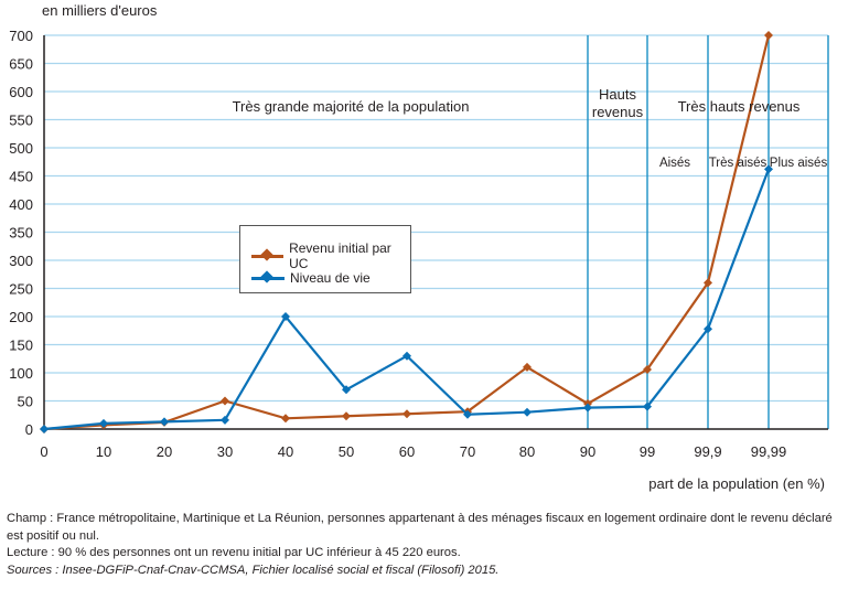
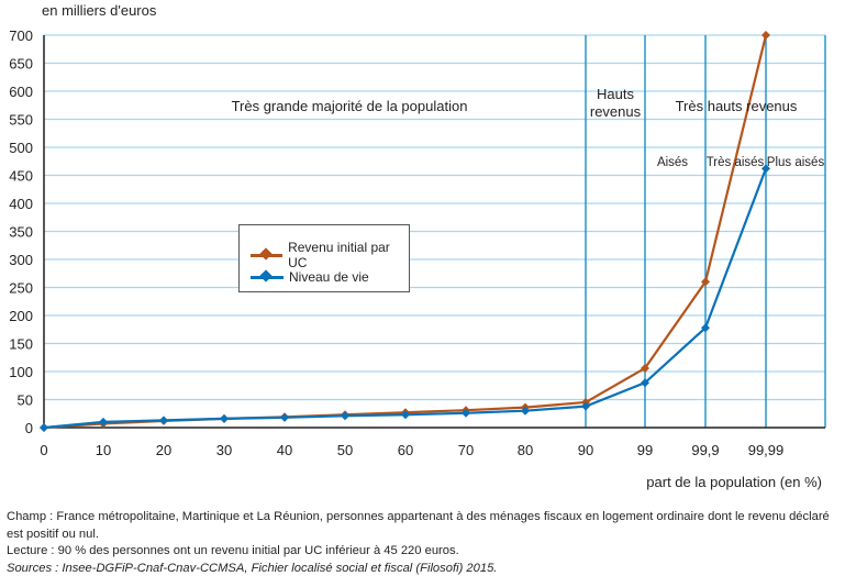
Revenu initial par UC/30: 50 -> 20
Niveau de vie/40: 200 -> 20
Niveau de vie/50: 70 -> 20
Niveau de vie/60: 130 -> 20
Revenu initial par UC/80: 110 -> 40
Niveau de vie/99: 40 -> 80
